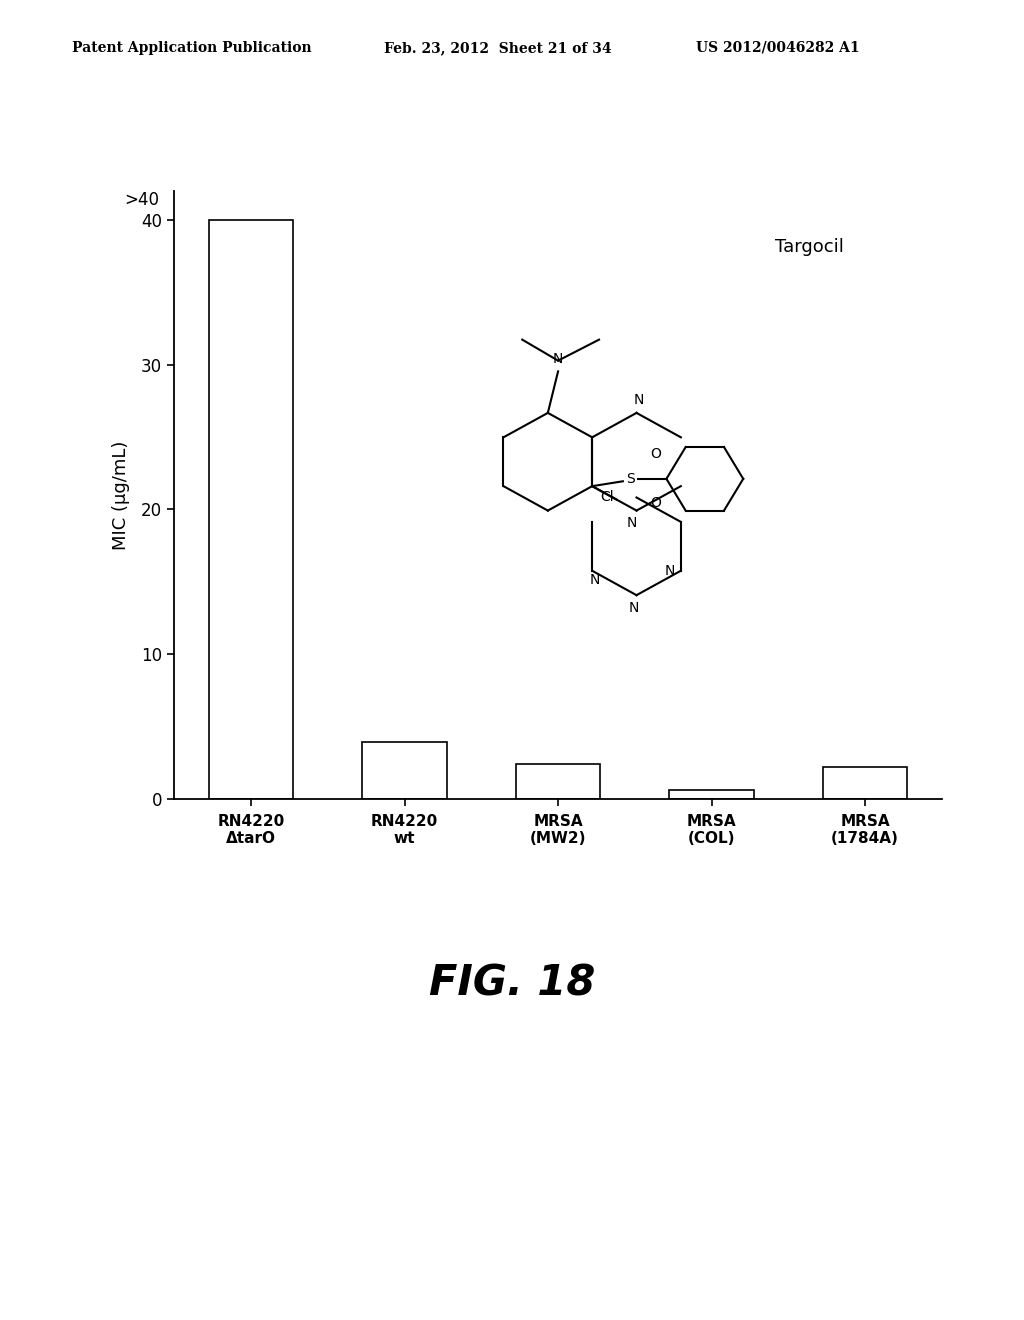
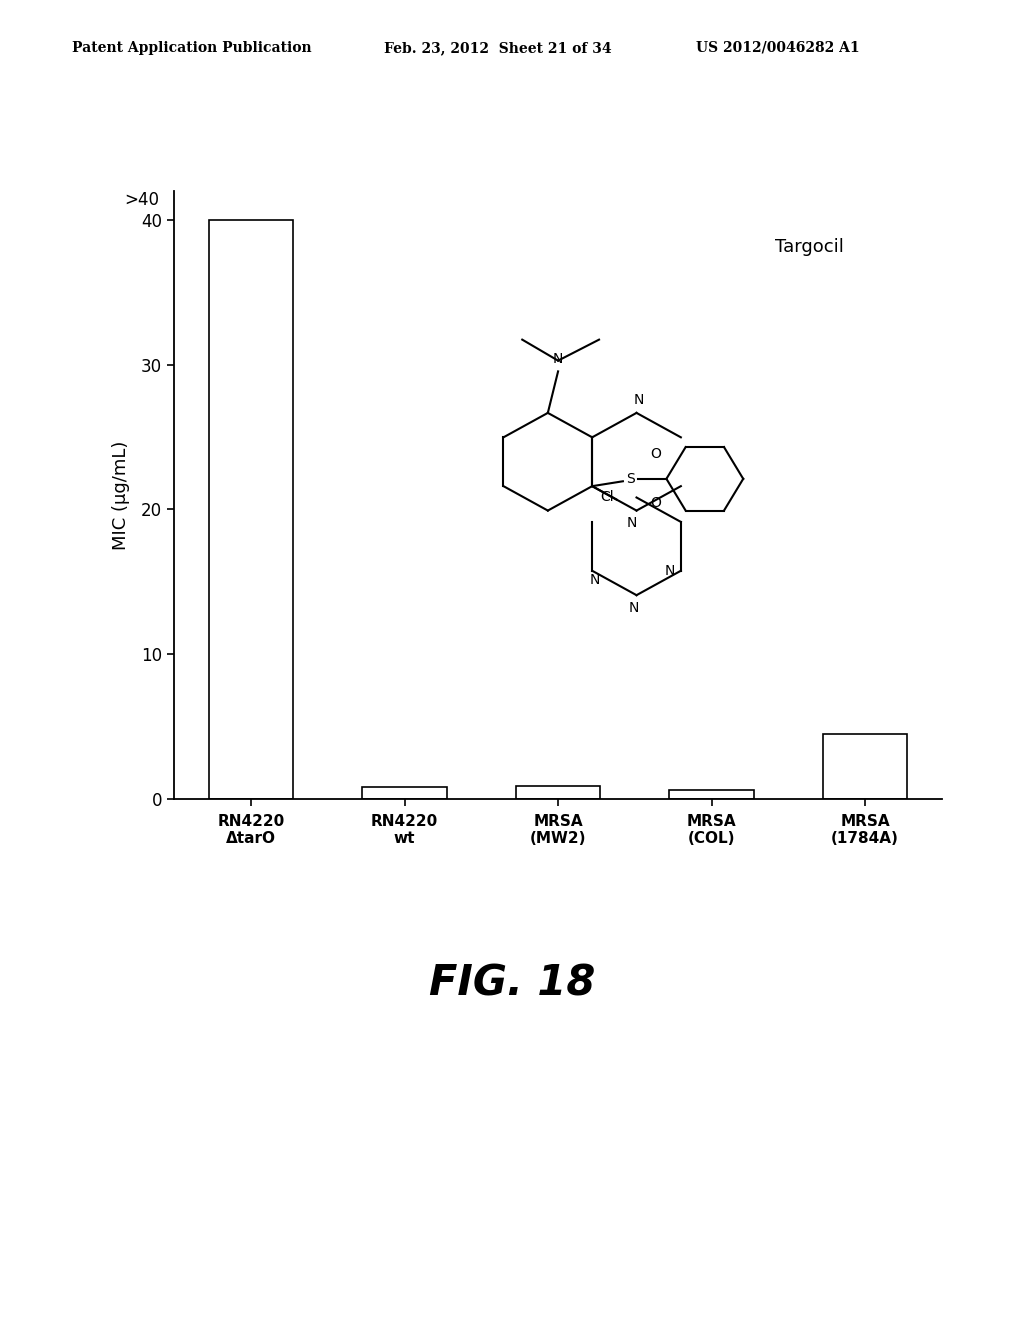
RN4220 wt: 3.9 -> 0.8
MRSA (MW2): 2.4 -> 0.9
MRSA (1784A): 2.2 -> 4.5
